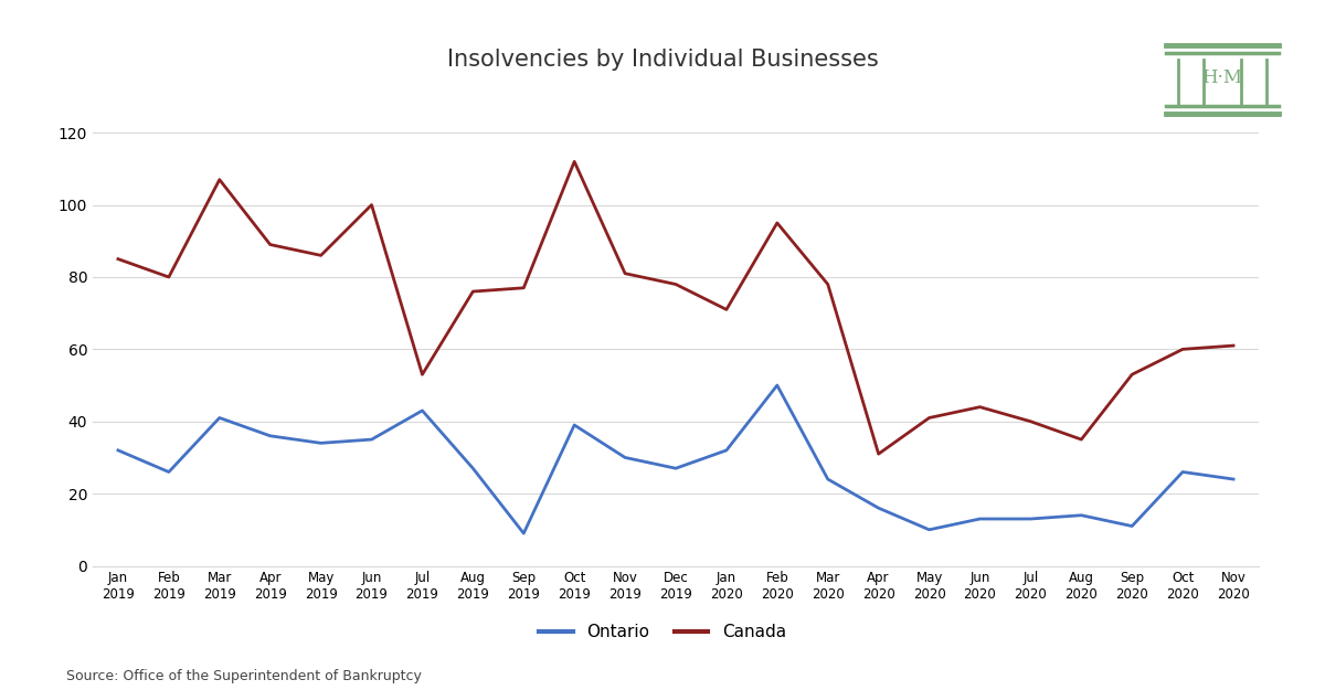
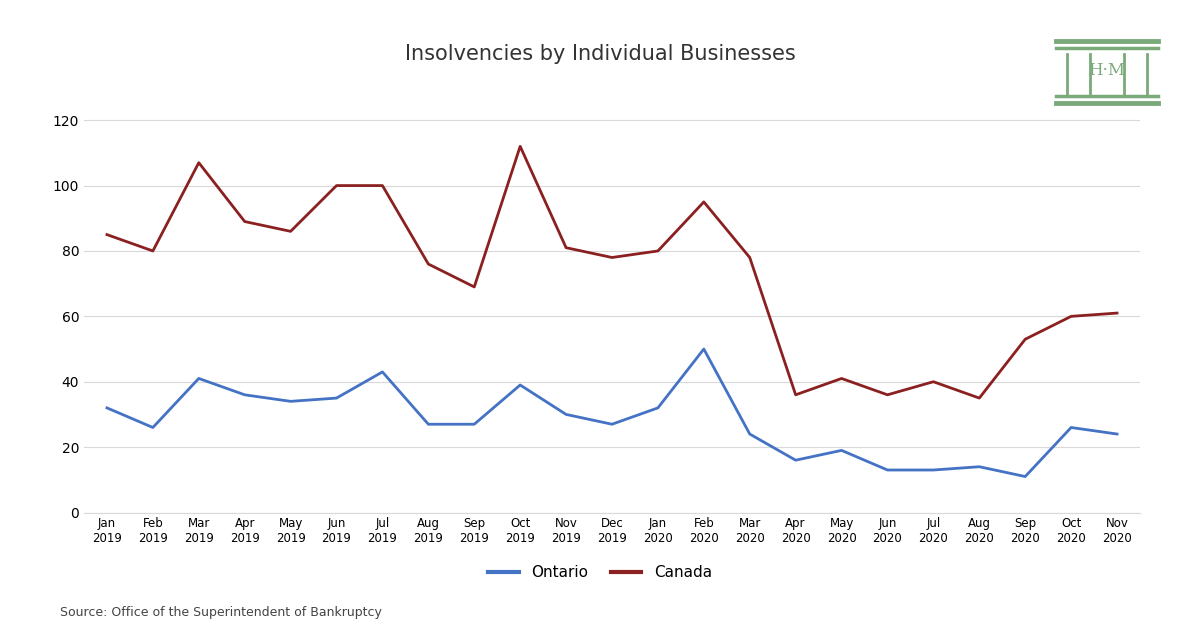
Canada/Jul 2019: 53 -> 100
Ontario/Sep 2019: 9 -> 27
Canada/Sep 2019: 77 -> 69
Canada/Jan 2020: 71 -> 80
Canada/Apr 2020: 31 -> 36
Ontario/May 2020: 10 -> 19
Canada/Jun 2020: 44 -> 36
